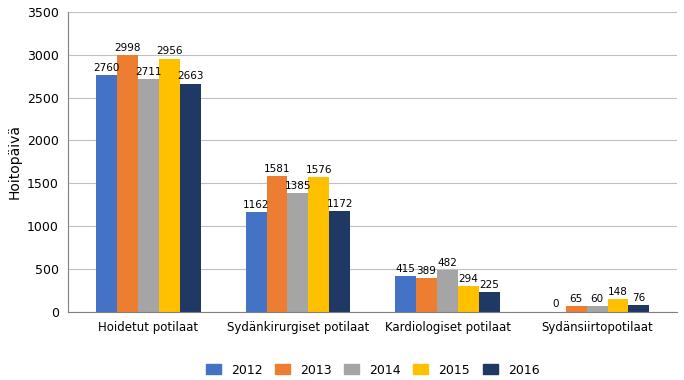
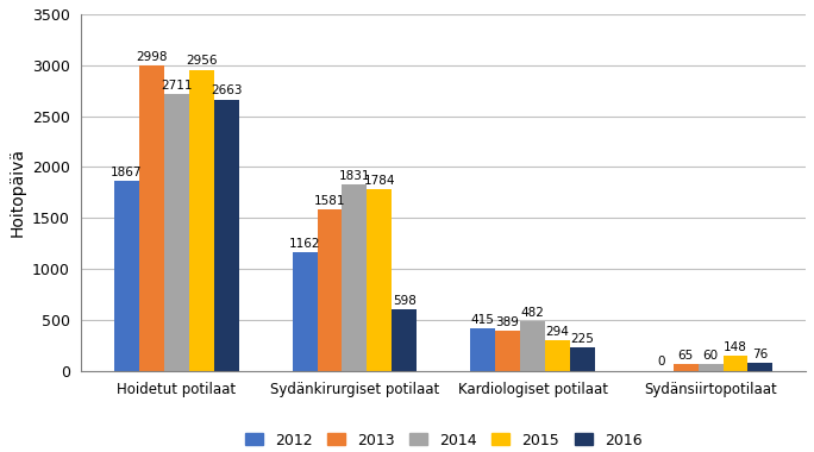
2012/Hoidetut potilaat: 2760 -> 1867
2014/Sydänkirurgiset potilaat: 1385 -> 1831
2015/Sydänkirurgiset potilaat: 1576 -> 1784
2016/Sydänkirurgiset potilaat: 1172 -> 598
